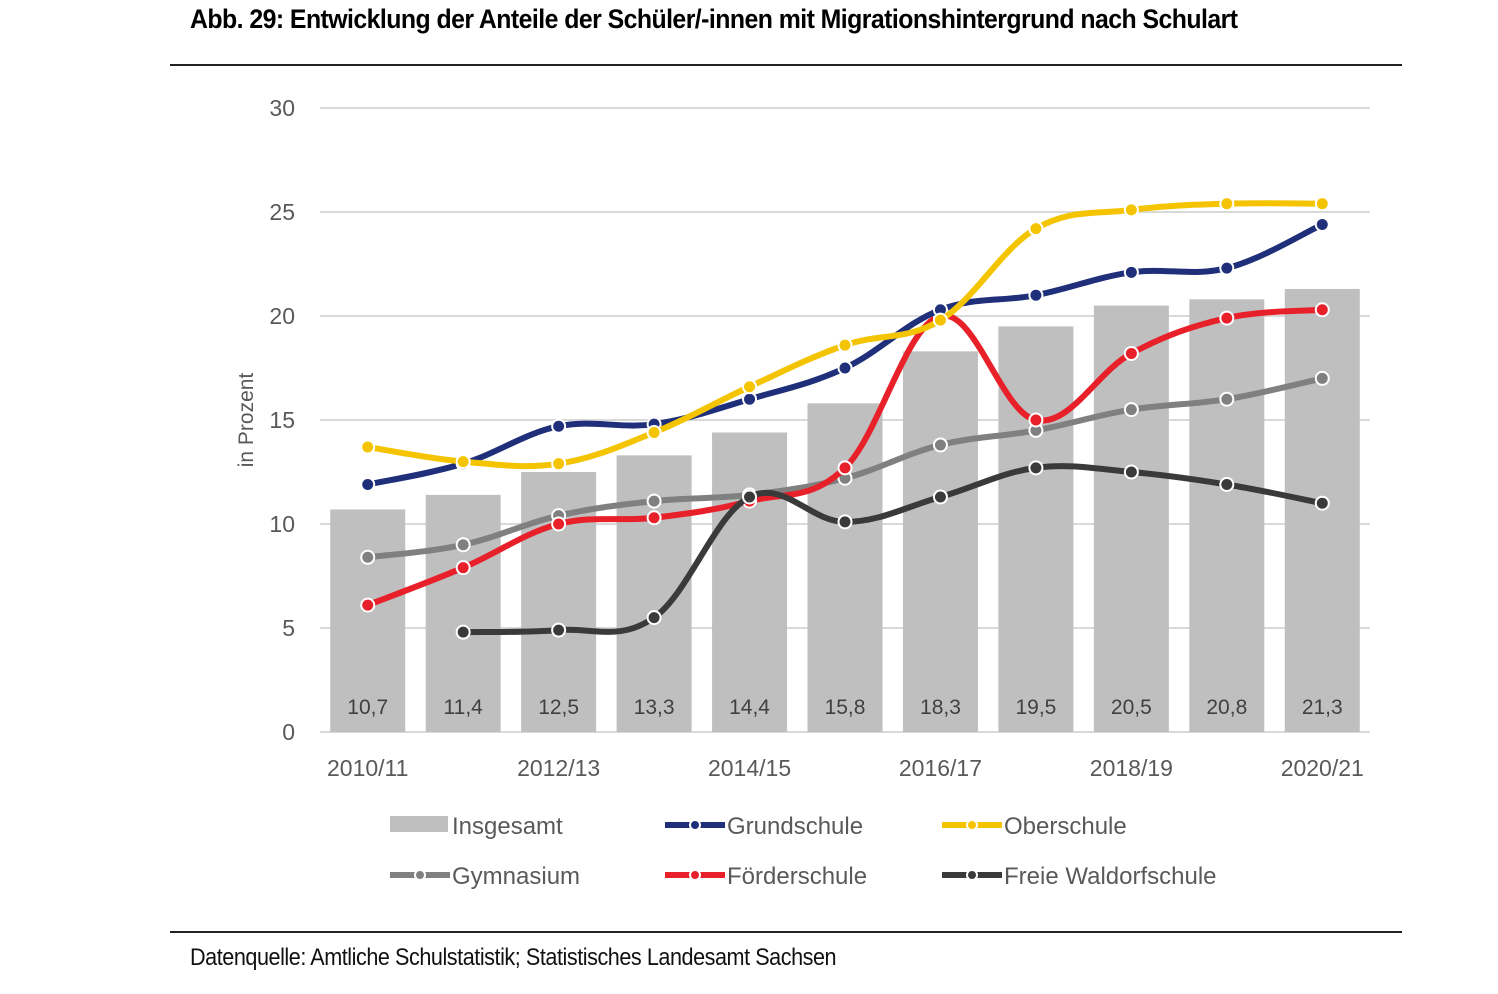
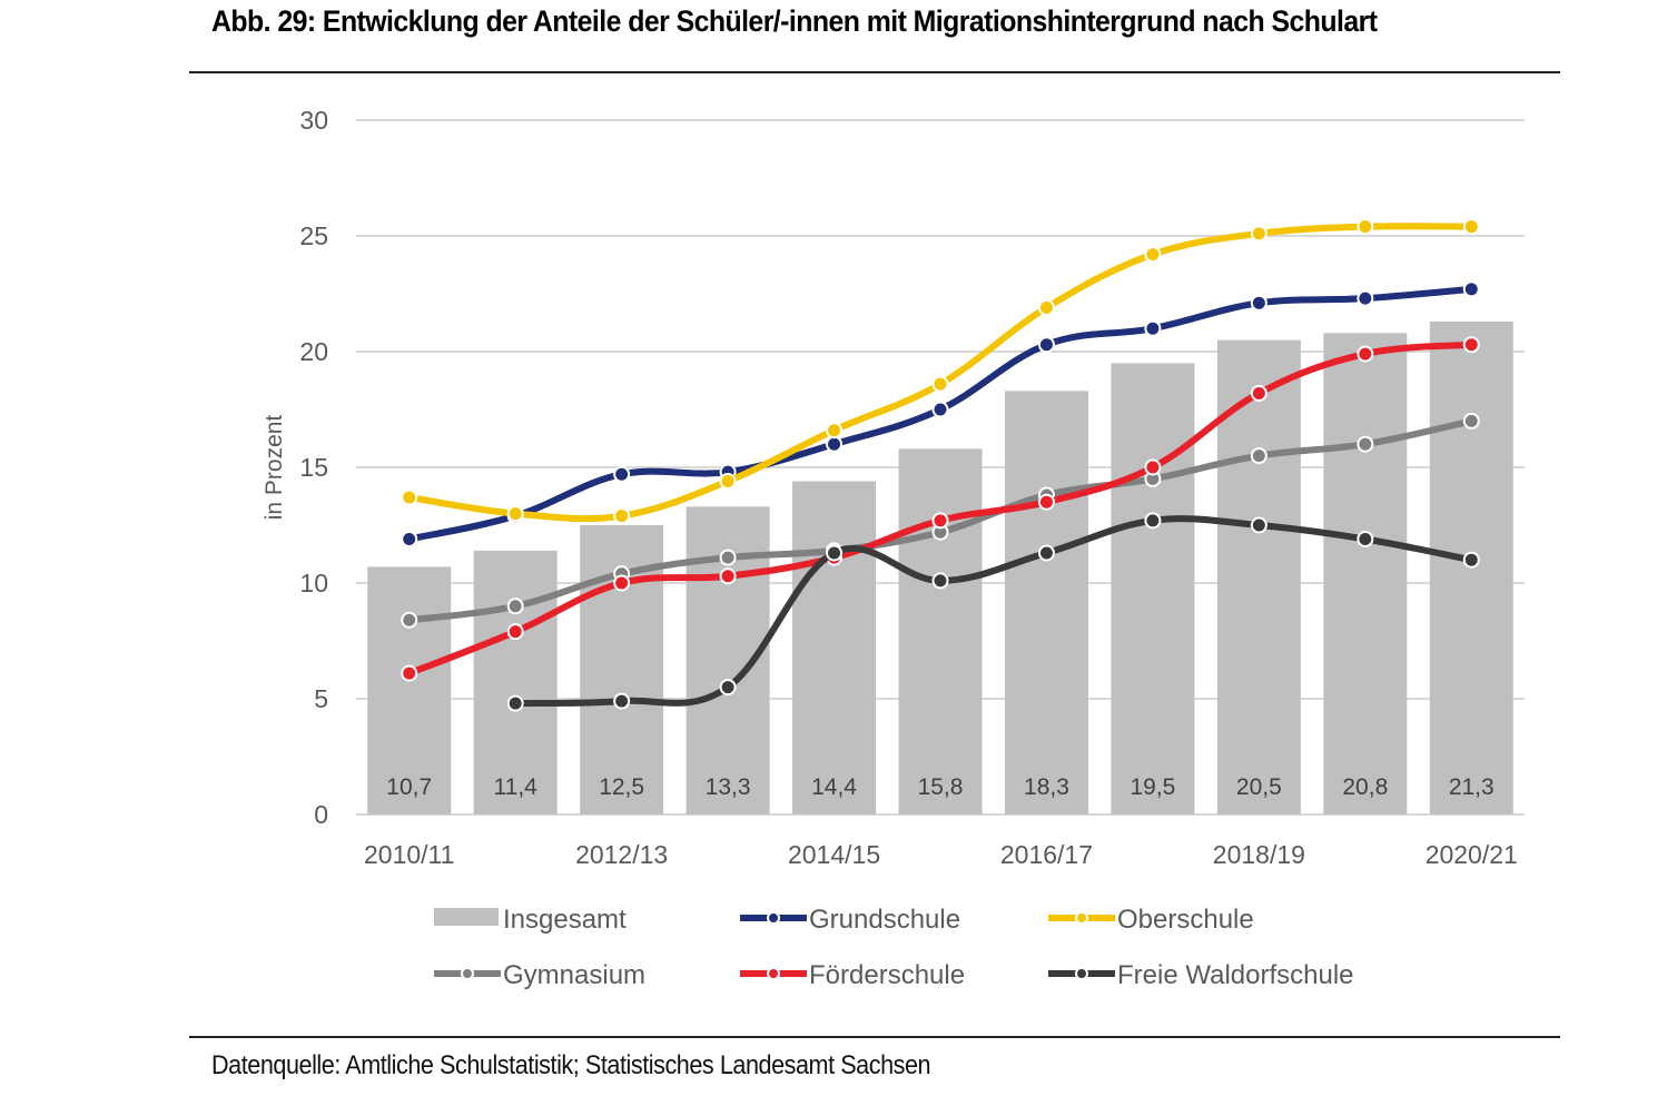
Oberschule/2016/17: 19.8 -> 21.9
Förderschule/2016/17: 20.0 -> 13.5
Grundschule/2020/21: 24.4 -> 22.7
